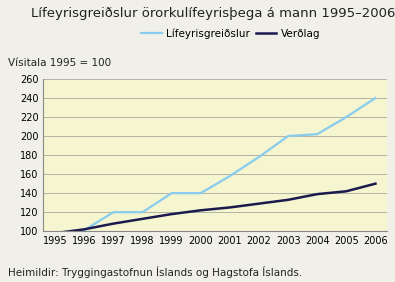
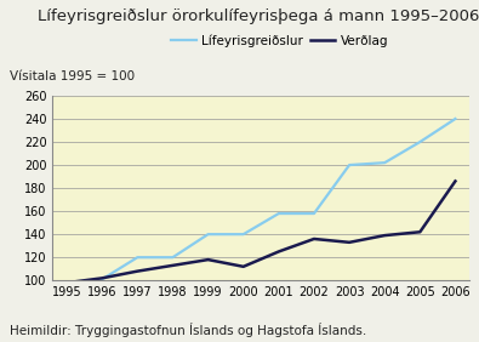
Verðlag/2000: 122 -> 112
Lífeyrisgreiðslur/2002: 178 -> 158
Verðlag/2002: 129 -> 136
Verðlag/2006: 150 -> 186
